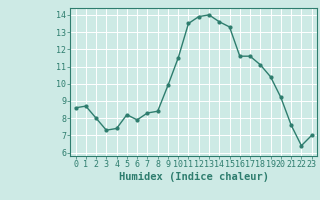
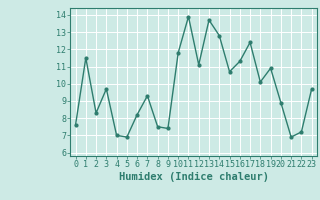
0: 8.6 -> 7.6
1: 8.7 -> 11.5
2: 8.0 -> 8.3
3: 7.3 -> 9.7
4: 7.4 -> 7.0
5: 8.2 -> 6.9
6: 7.9 -> 8.2
7: 8.3 -> 9.3
8: 8.4 -> 7.5
9: 9.9 -> 7.4
10: 11.5 -> 11.8
11: 13.5 -> 13.9
12: 13.9 -> 11.1
13: 14.0 -> 13.7
14: 13.6 -> 12.8
15: 13.3 -> 10.7
16: 11.6 -> 11.3
17: 11.6 -> 12.4
18: 11.1 -> 10.1
19: 10.4 -> 10.9
20: 9.2 -> 8.9
21: 7.6 -> 6.9
22: 6.4 -> 7.2
23: 7.0 -> 9.7
